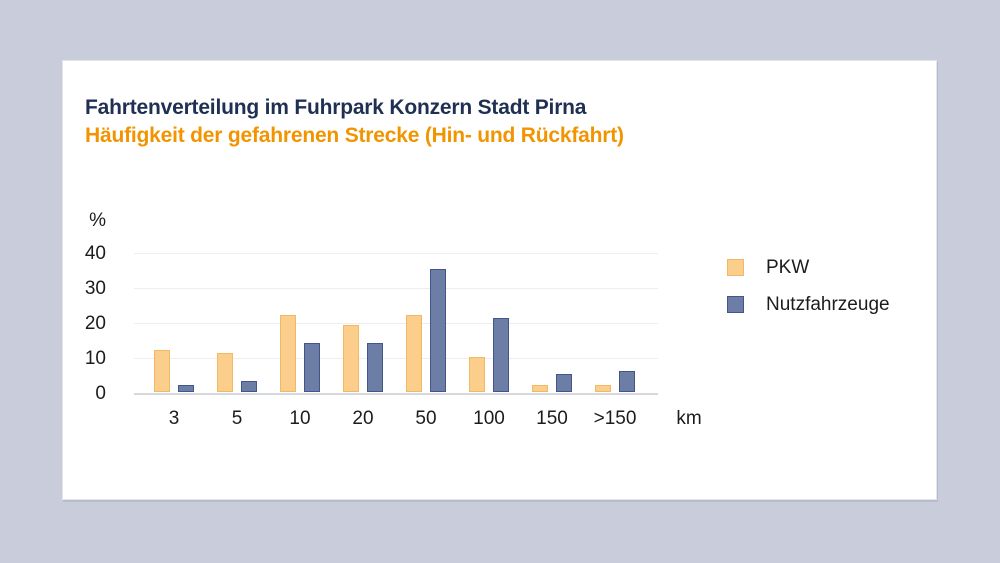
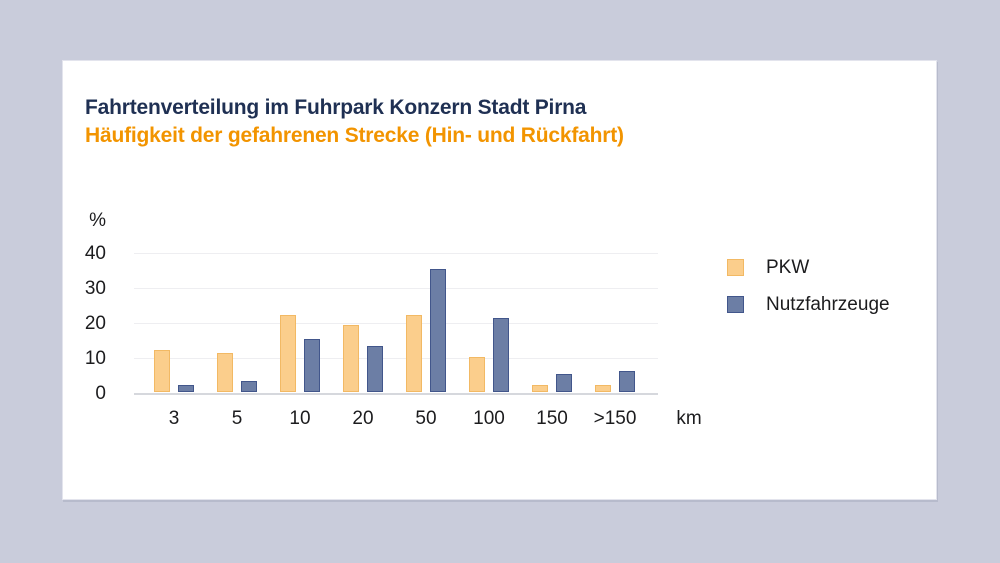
Nutzfahrzeuge/10: 14 -> 15
Nutzfahrzeuge/20: 14 -> 13
